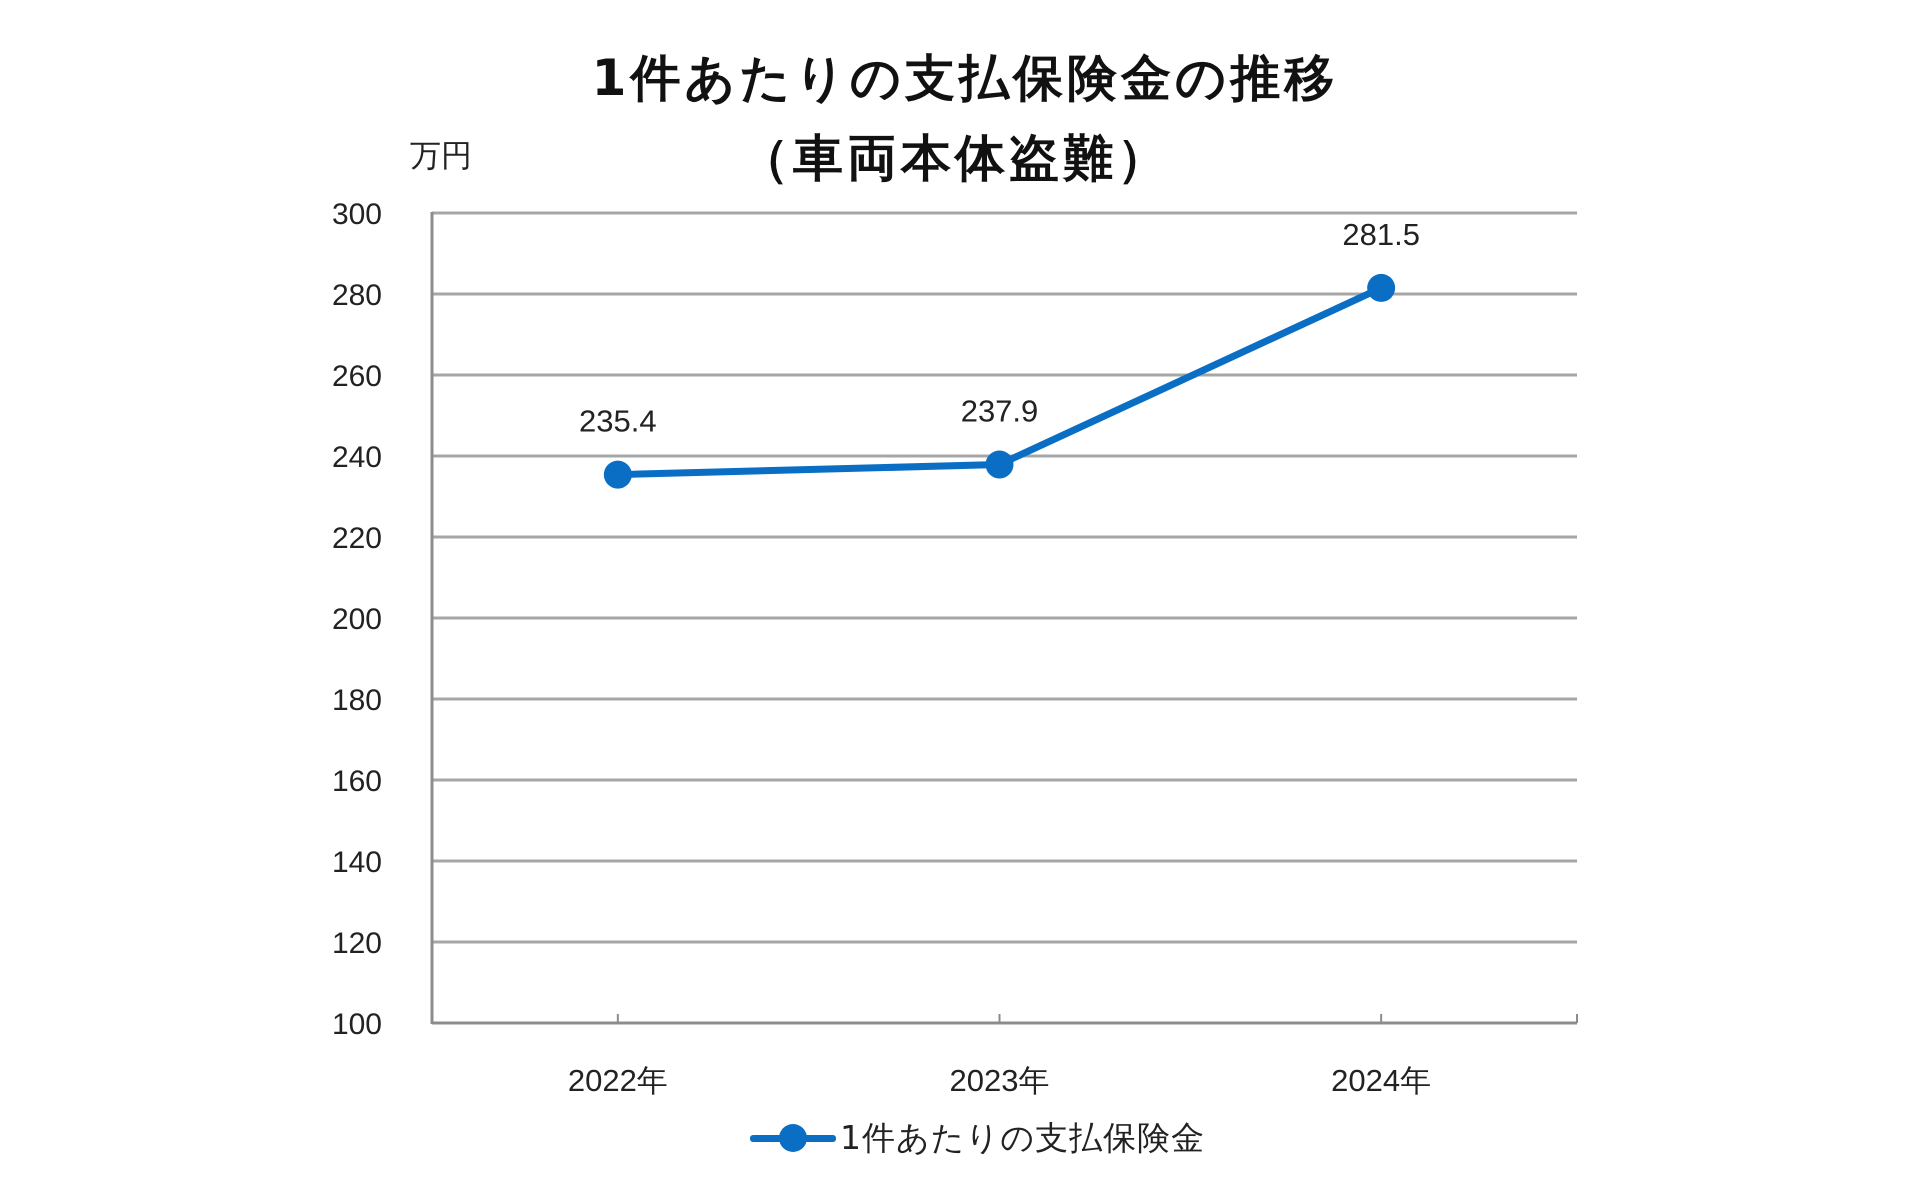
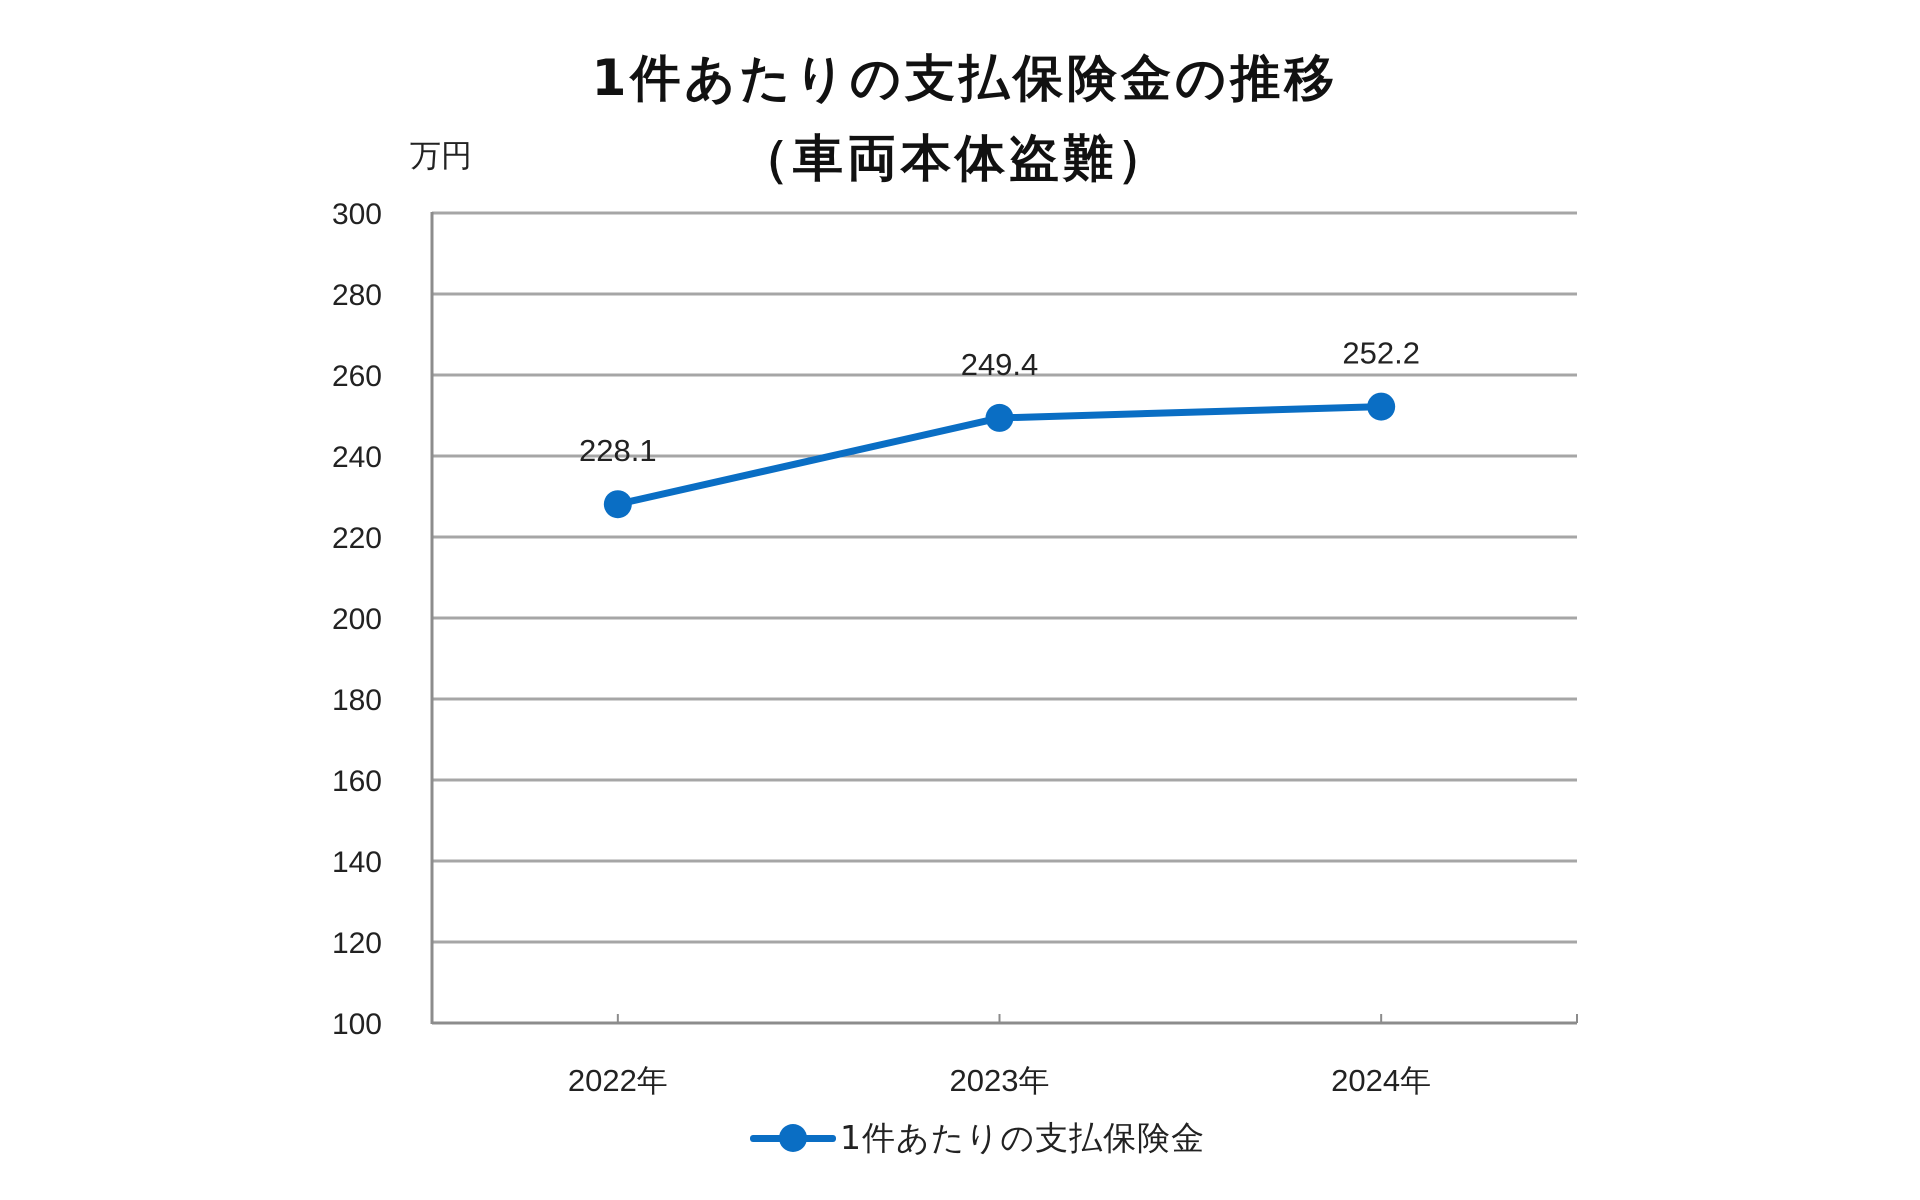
2022年: 235.4 -> 228.1
2023年: 237.9 -> 249.4
2024年: 281.5 -> 252.2
